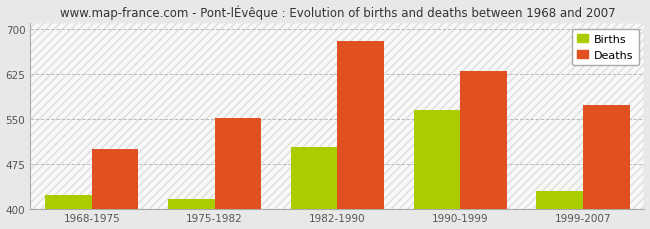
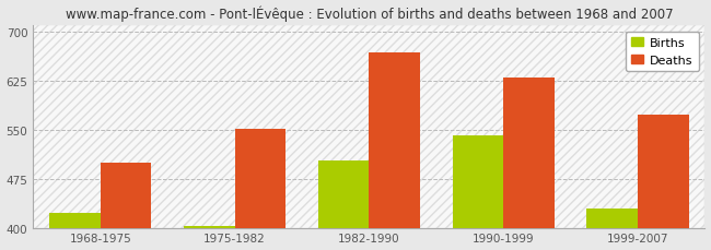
Births/1975-1982: 416 -> 403
Deaths/1982-1990: 680 -> 668
Births/1990-1999: 564 -> 541
